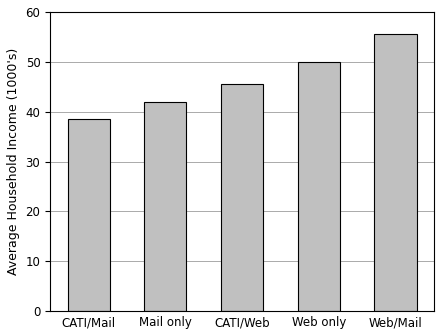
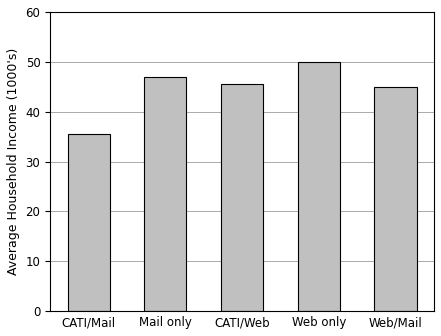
CATI/Mail: 38.5 -> 35.5
Mail only: 42.0 -> 47.0
Web/Mail: 55.5 -> 45.0
